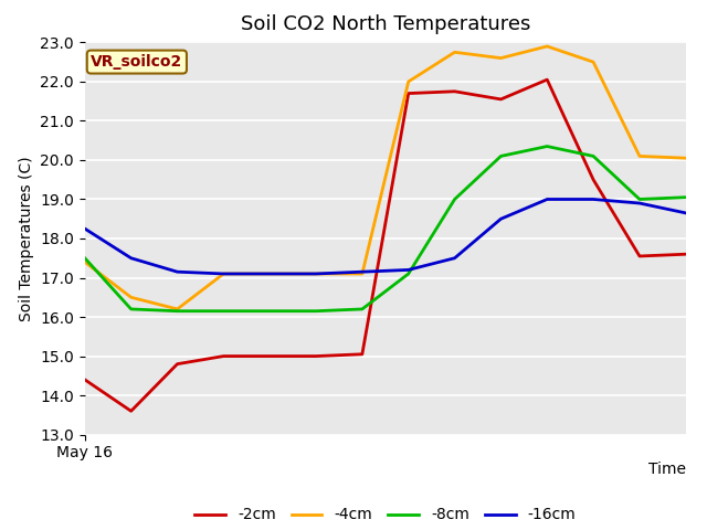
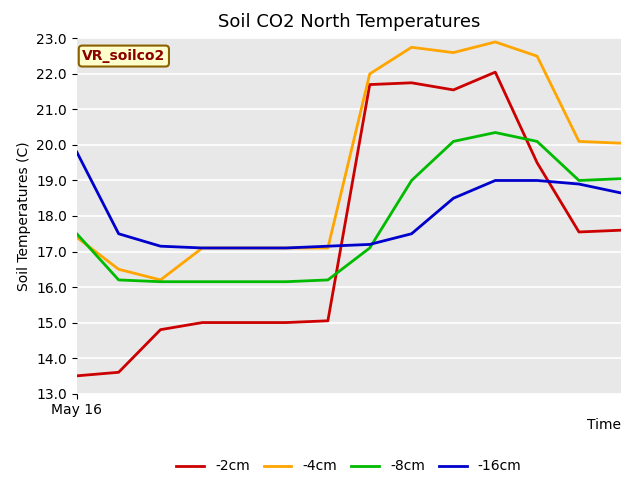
-2cm/May 16: 14.40 -> 13.50
-16cm/May 16: 18.25 -> 19.80
